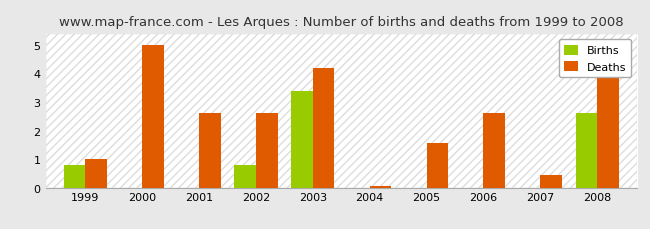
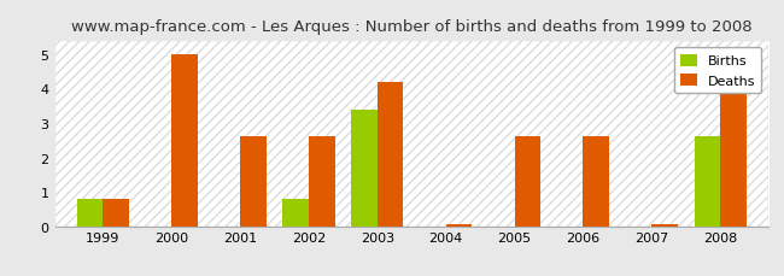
Deaths/1999: 1.00 -> 0.80
Deaths/2005: 1.55 -> 2.60
Deaths/2007: 0.45 -> 0.05
